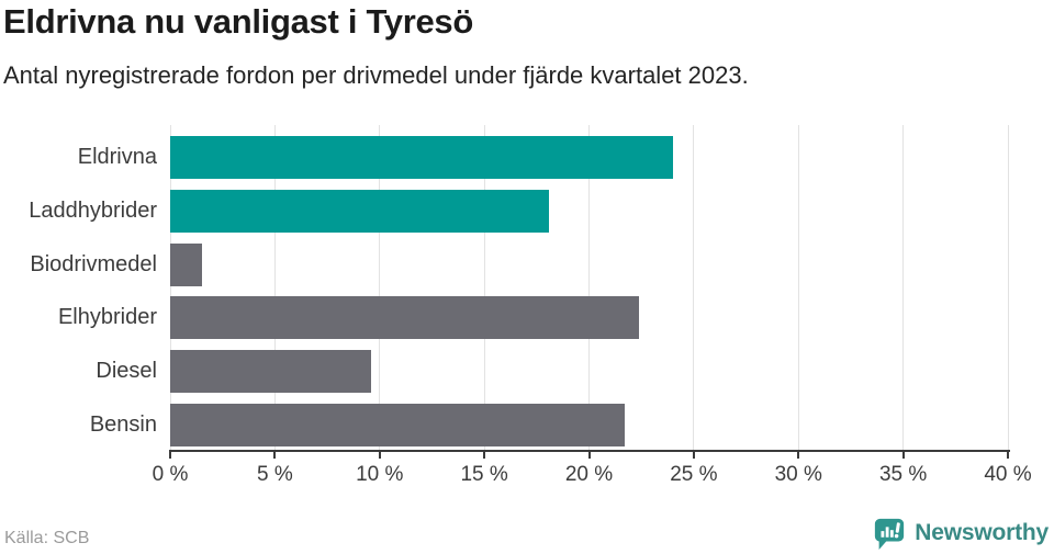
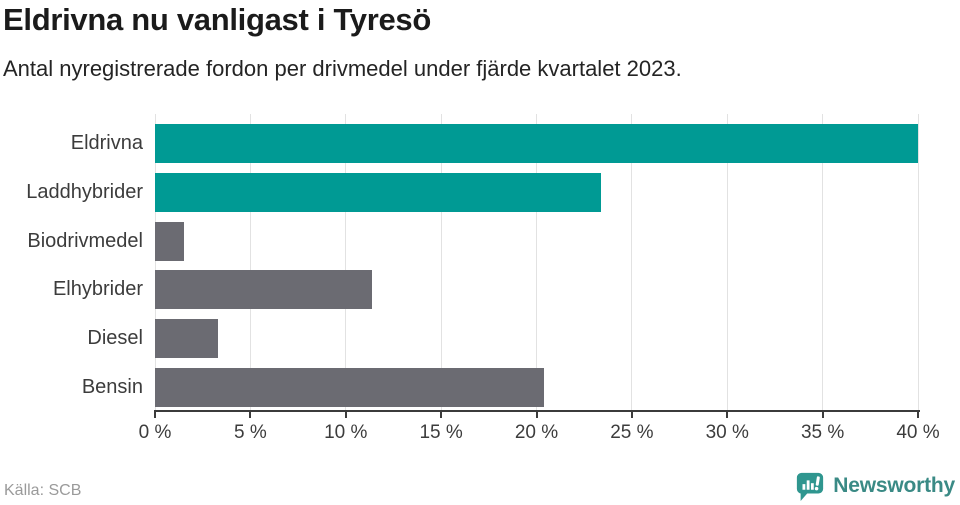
Eldrivna: 24.0% -> 40.0%
Laddhybrider: 18.1% -> 23.4%
Elhybrider: 22.4% -> 11.4%
Diesel: 9.6% -> 3.3%
Bensin: 21.7% -> 20.4%
